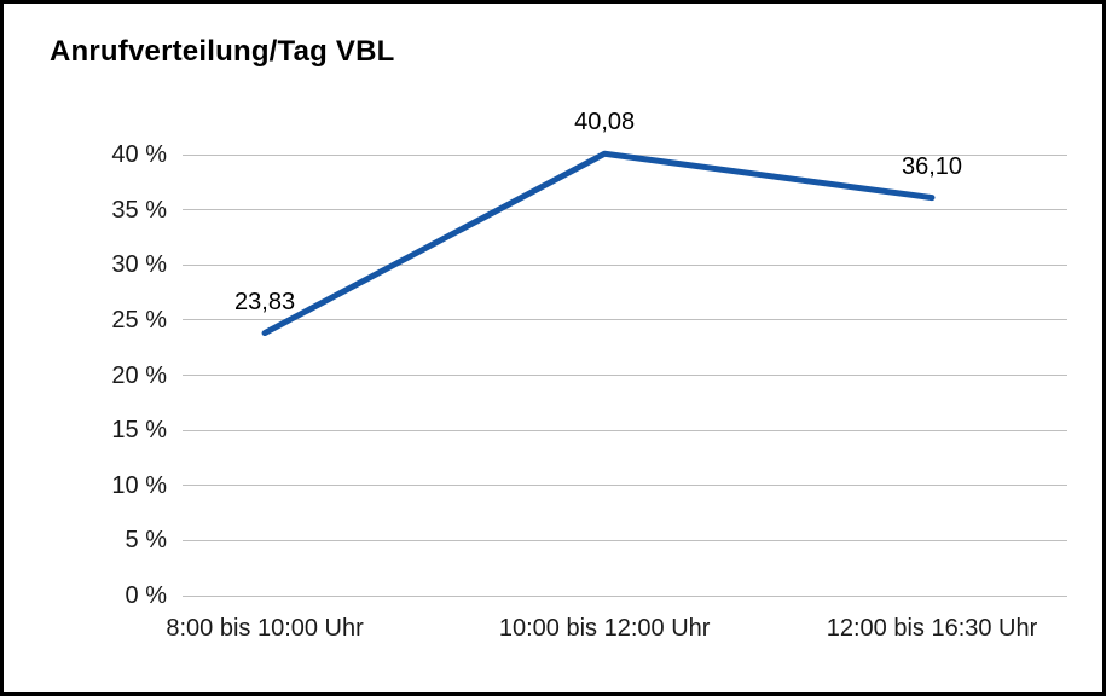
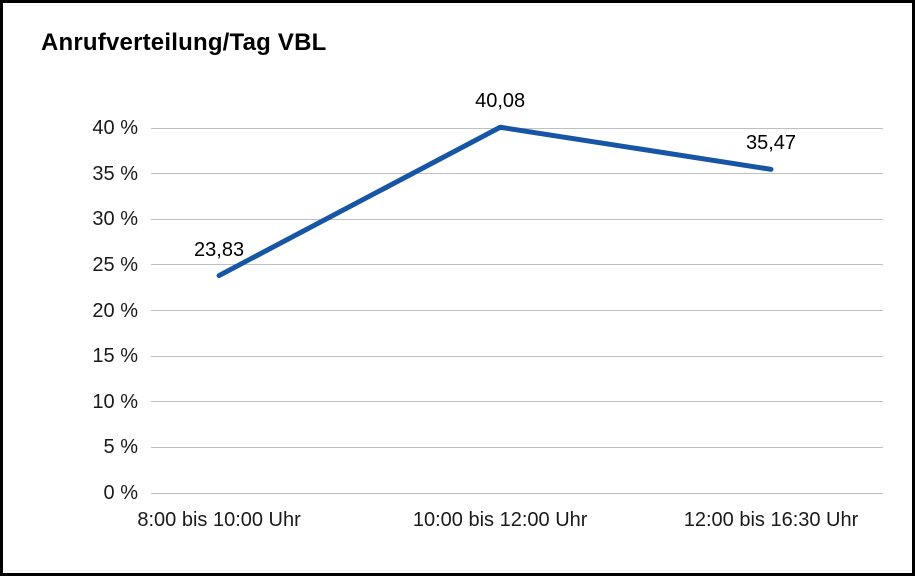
12:00 bis 16:30 Uhr: 36,10 -> 35,47
